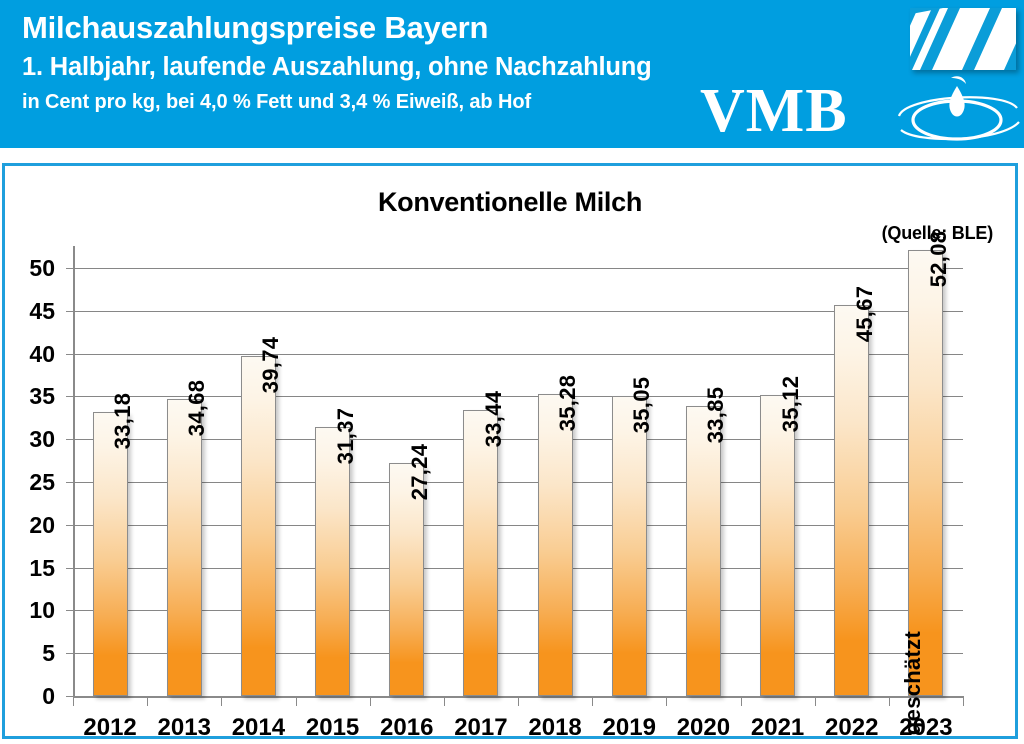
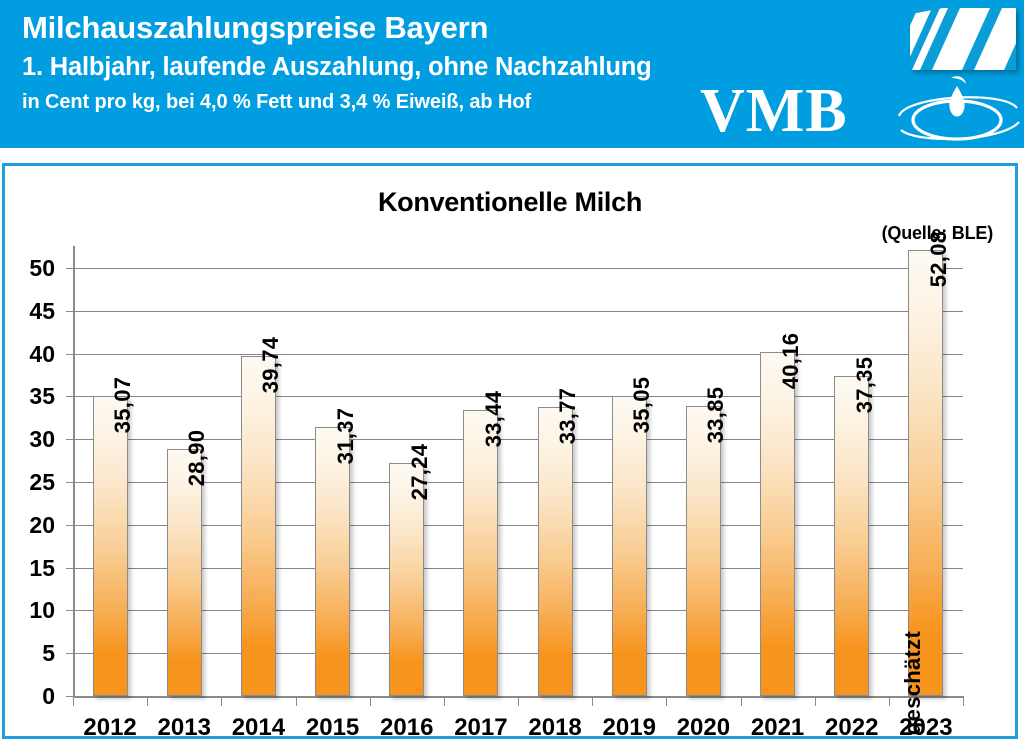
2012: 33,18 -> 35,07
2013: 34,68 -> 28,90
2018: 35,28 -> 33,77
2021: 35,12 -> 40,16
2022: 45,67 -> 37,35
